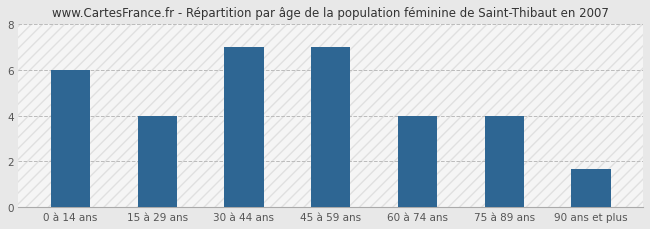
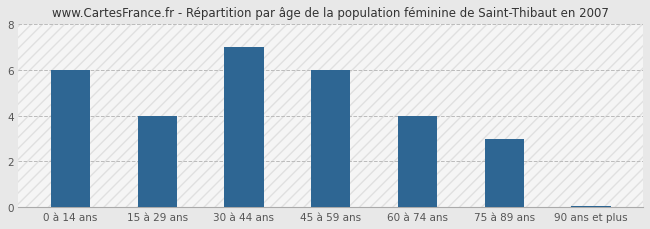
45 à 59 ans: 7.00 -> 6.00
75 à 89 ans: 4.00 -> 3.00
90 ans et plus: 1.65 -> 0.07
